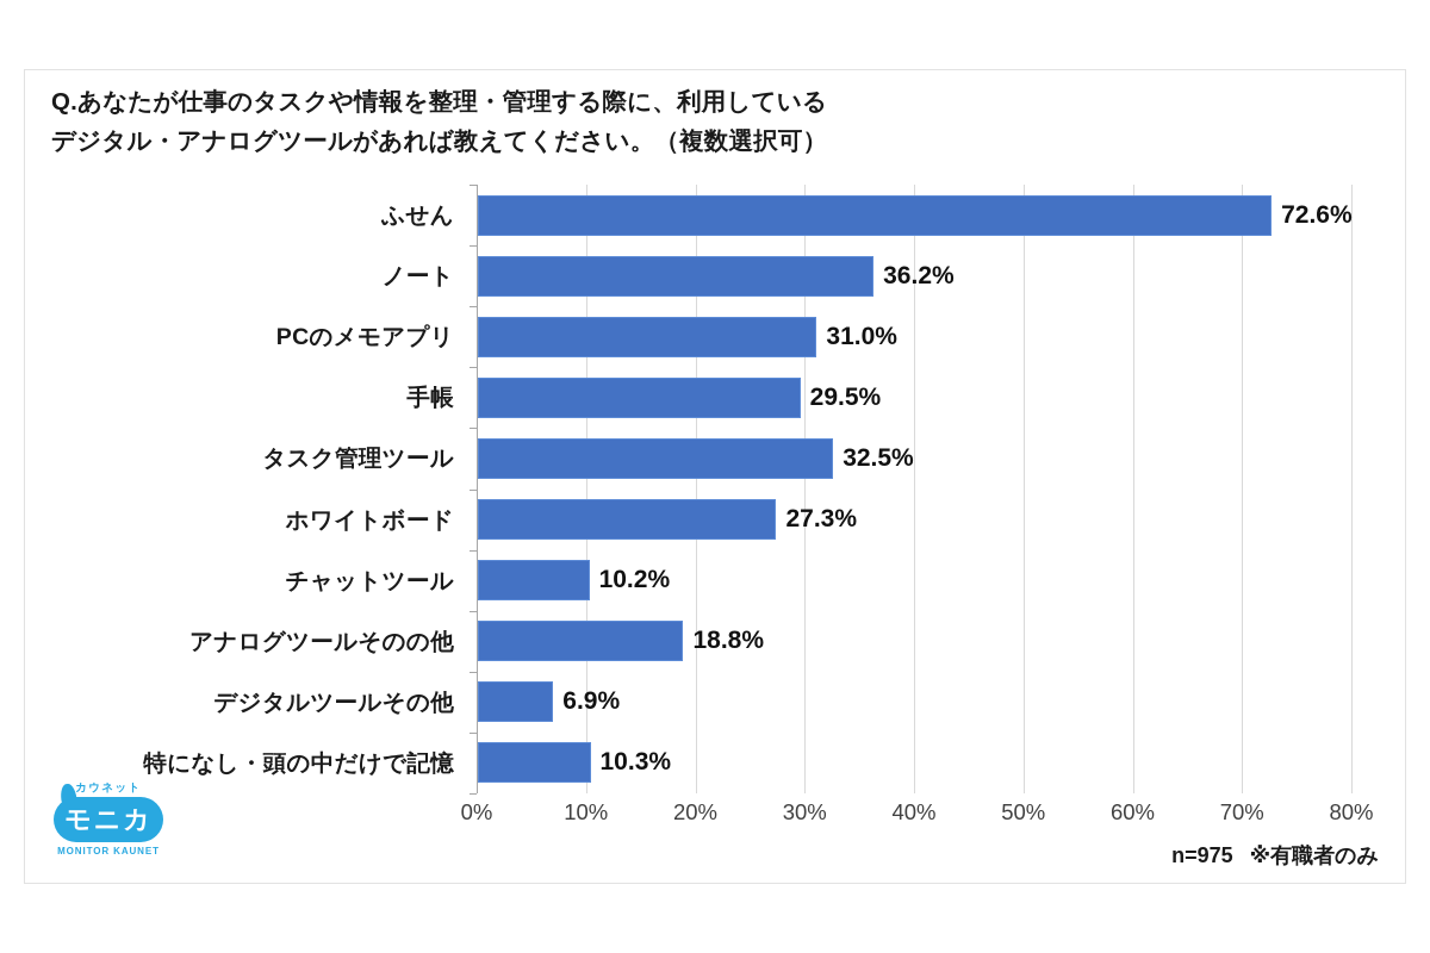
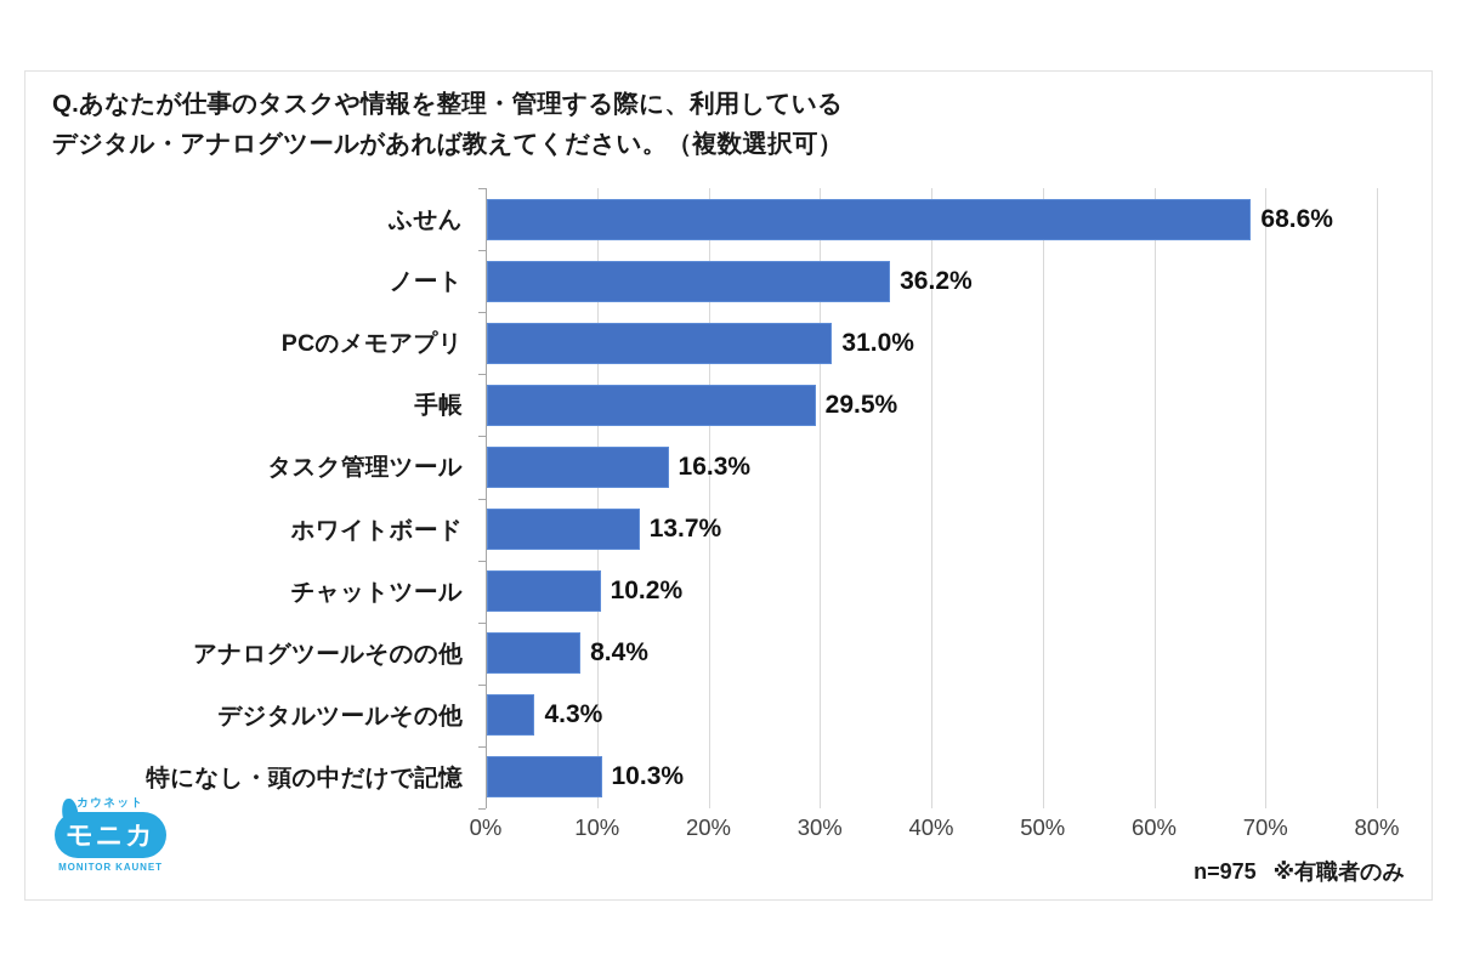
ふせん: 72.6% -> 68.6%
タスク管理ツール: 32.5% -> 16.3%
ホワイトボード: 27.3% -> 13.7%
アナログツールそのの他: 18.8% -> 8.4%
デジタルツールその他: 6.9% -> 4.3%
